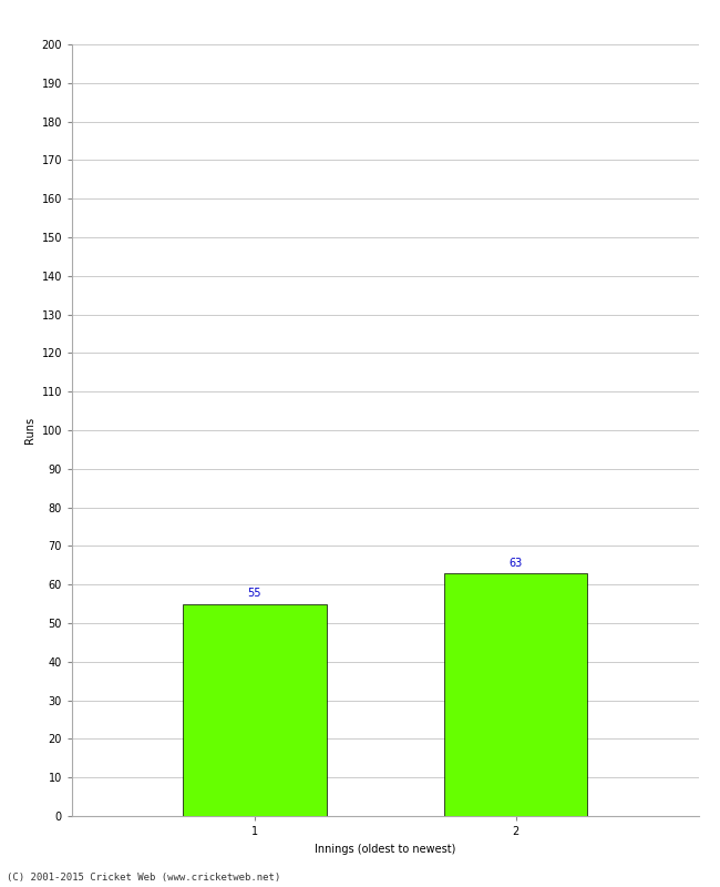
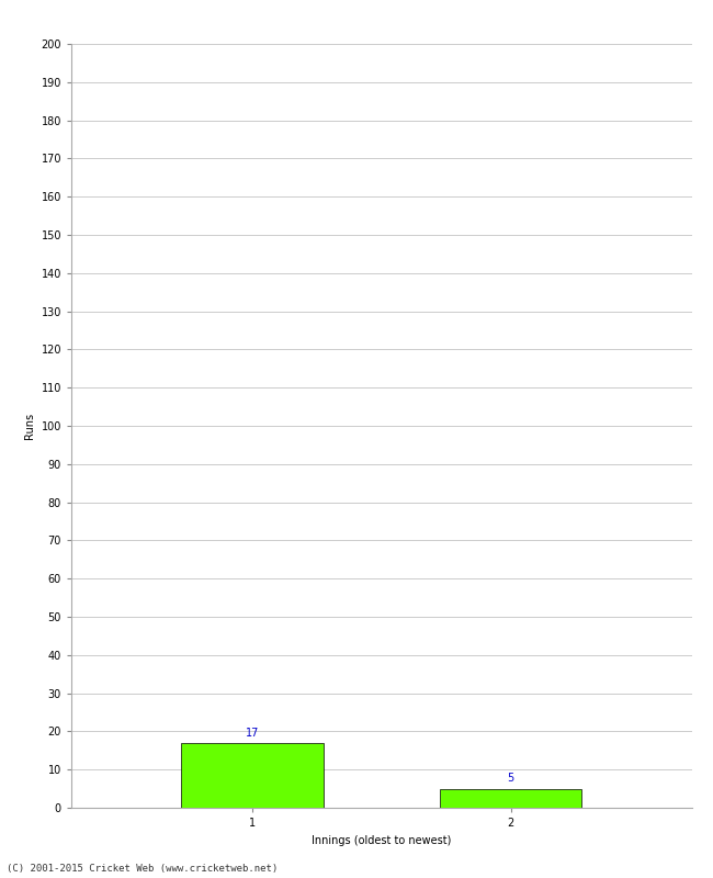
1: 55 -> 17
2: 63 -> 5
